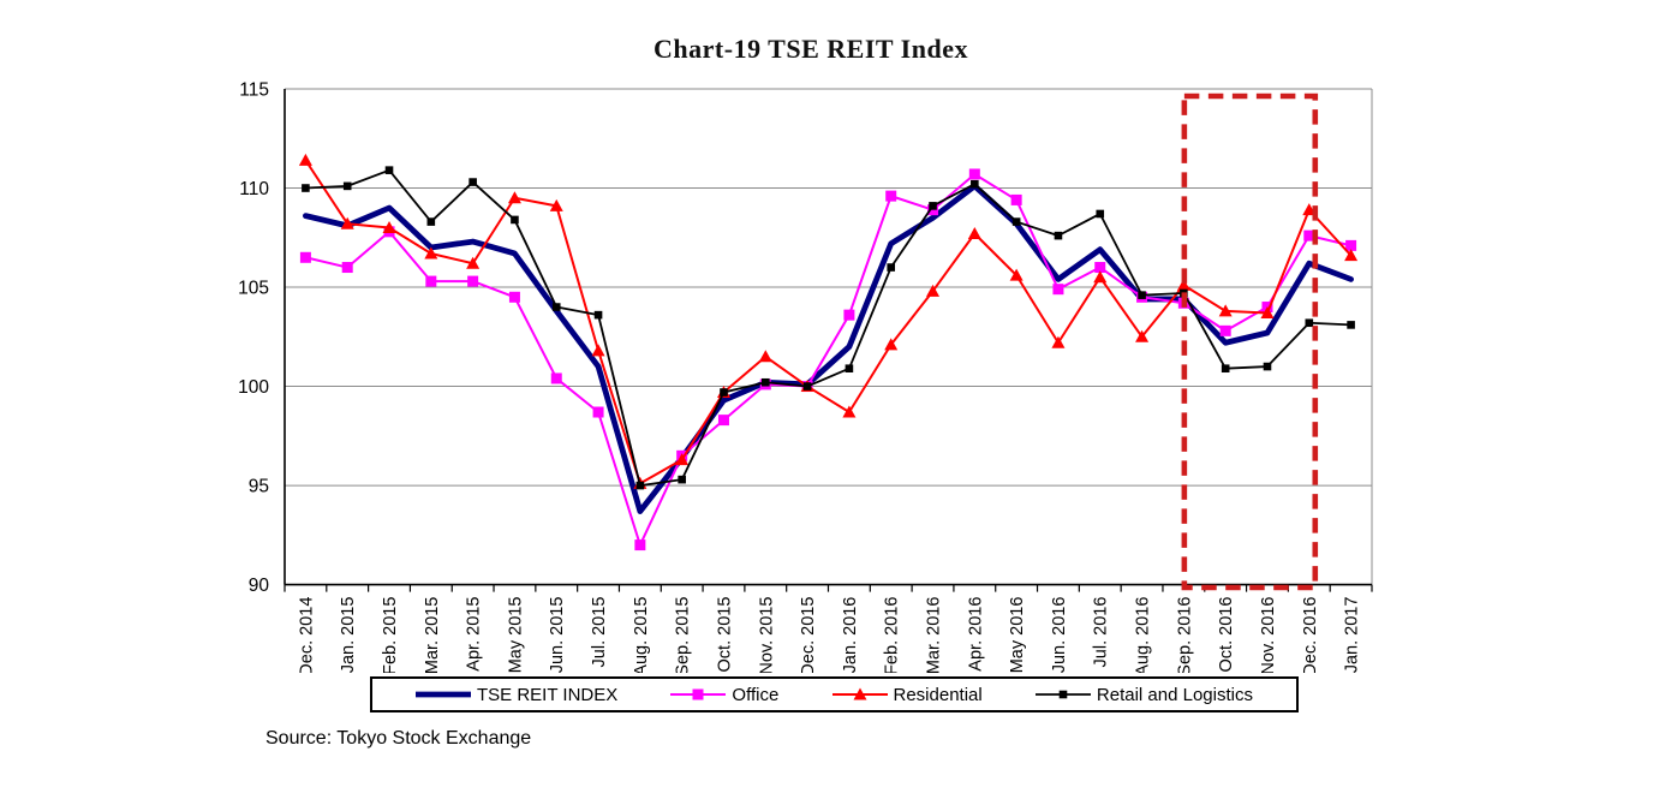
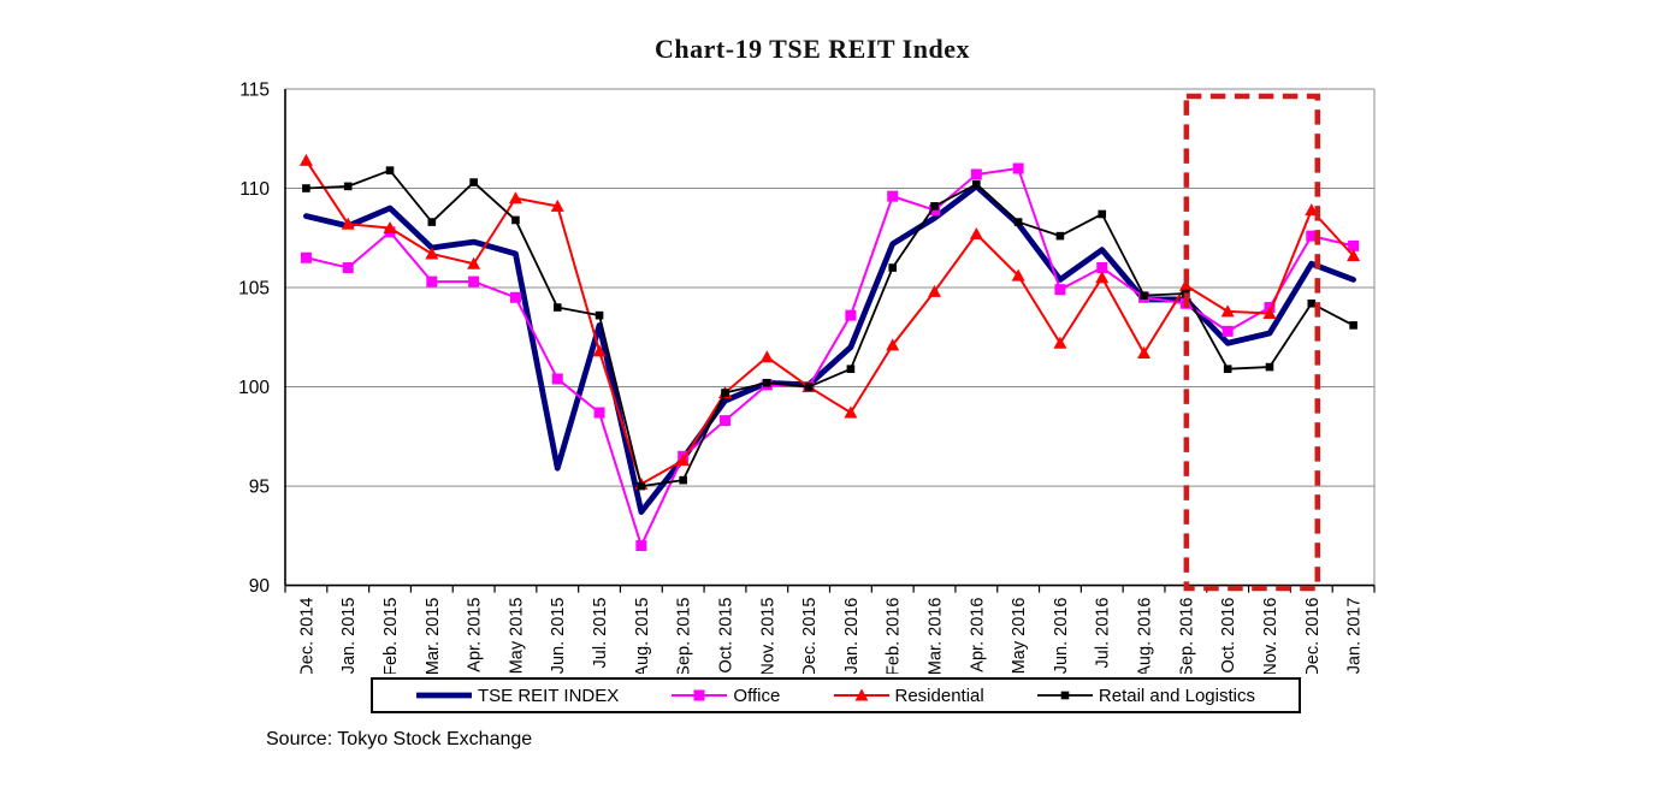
TSE REIT INDEX/Jun. 2015: 103.8 -> 95.9
TSE REIT INDEX/Jul. 2015: 101.0 -> 103.1
Office/May 2016: 109.4 -> 111.0
Residential/Aug. 2016: 102.5 -> 101.7
Retail and Logistics/Dec. 2016: 103.2 -> 104.2
